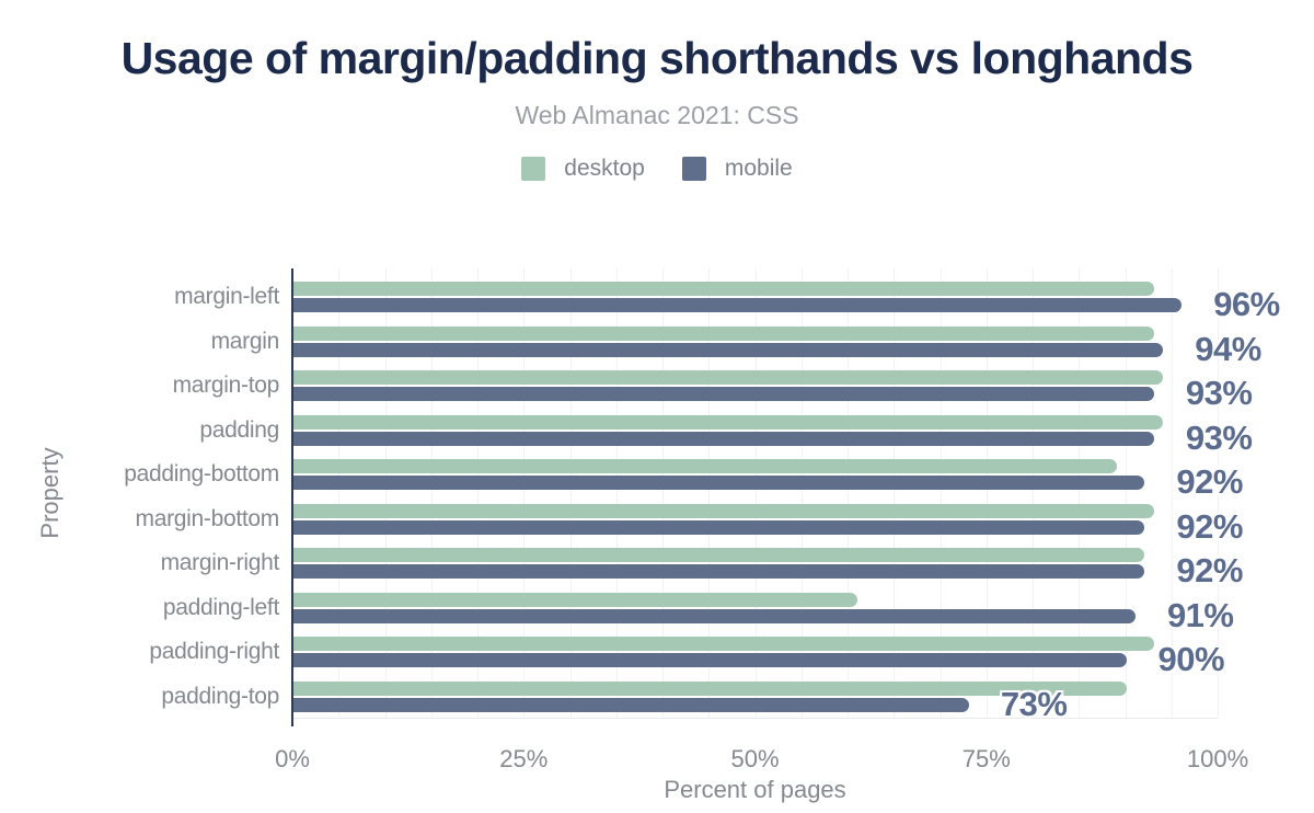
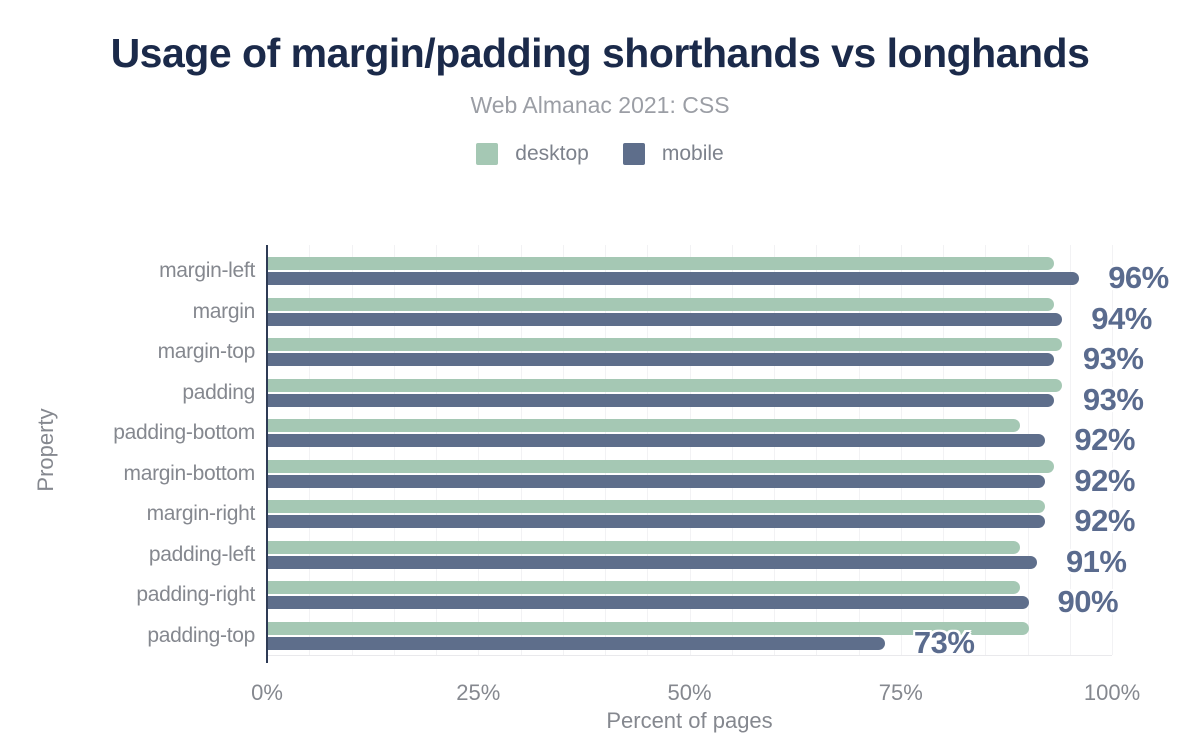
desktop/padding-left: 61% -> 89%
desktop/padding-right: 93% -> 89%
